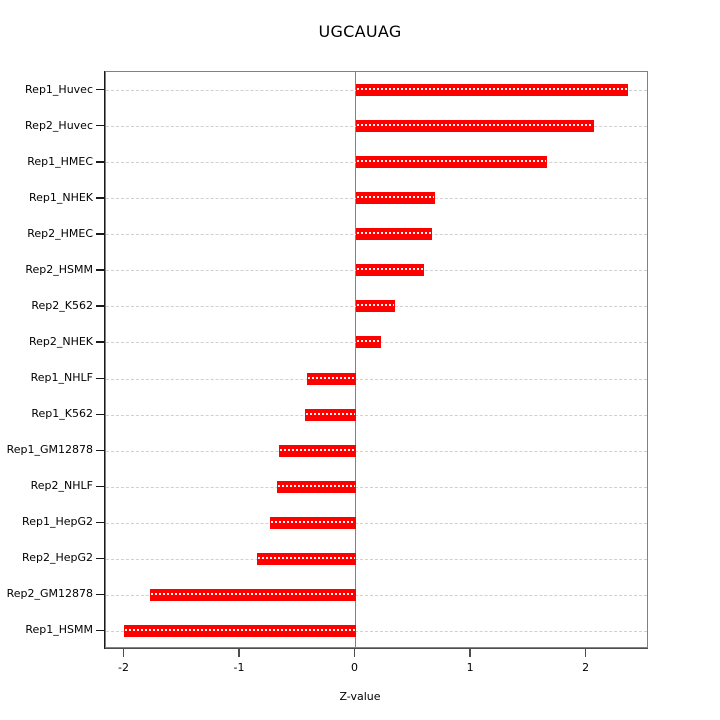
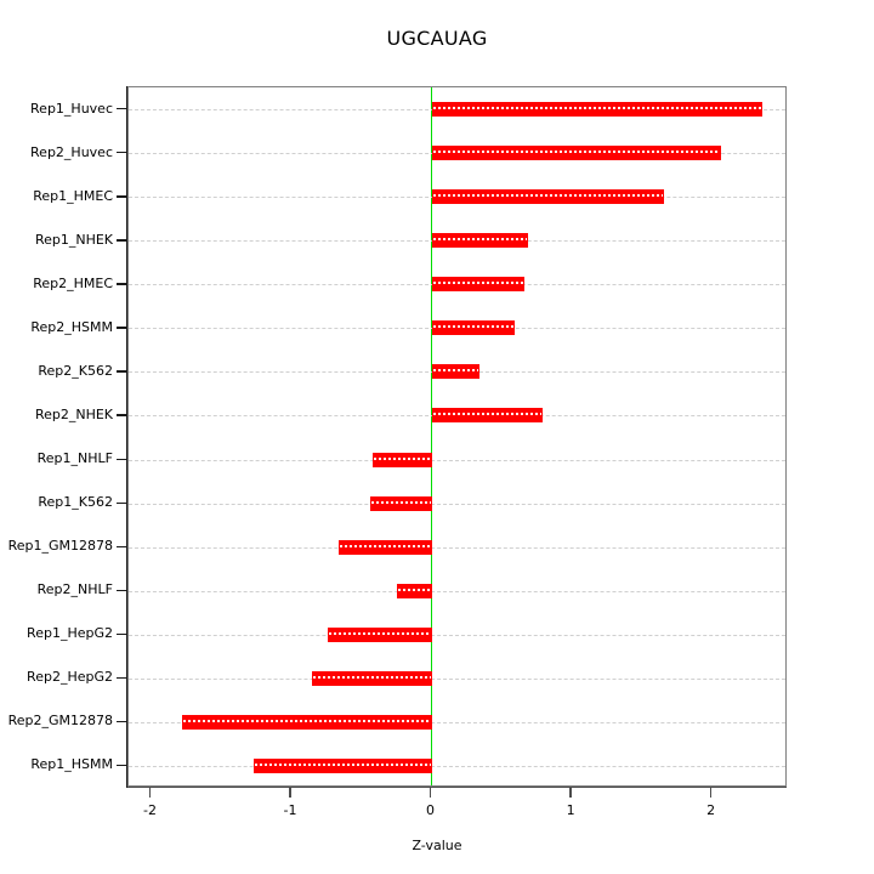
Rep2_NHEK: 0.22 -> 0.79
Rep2_NHLF: -0.68 -> -0.25
Rep1_HSMM: -2.00 -> -1.27
